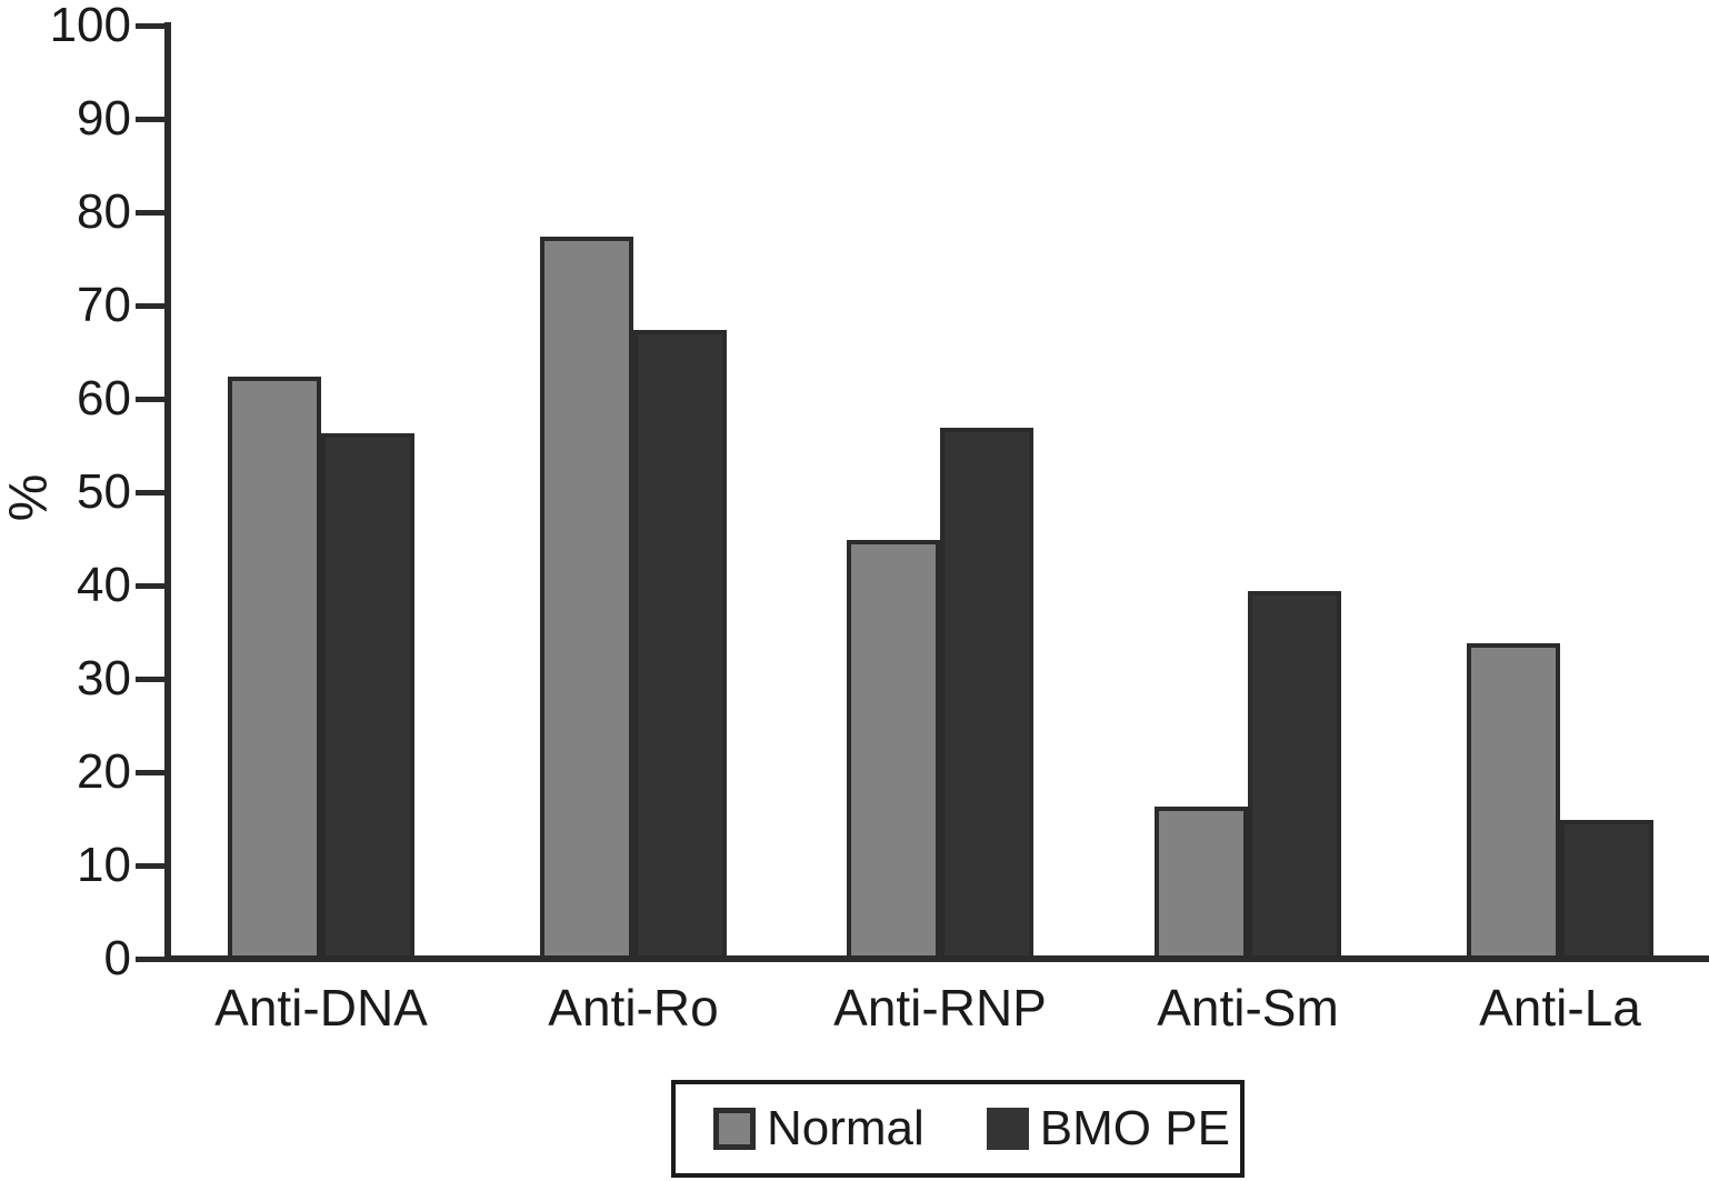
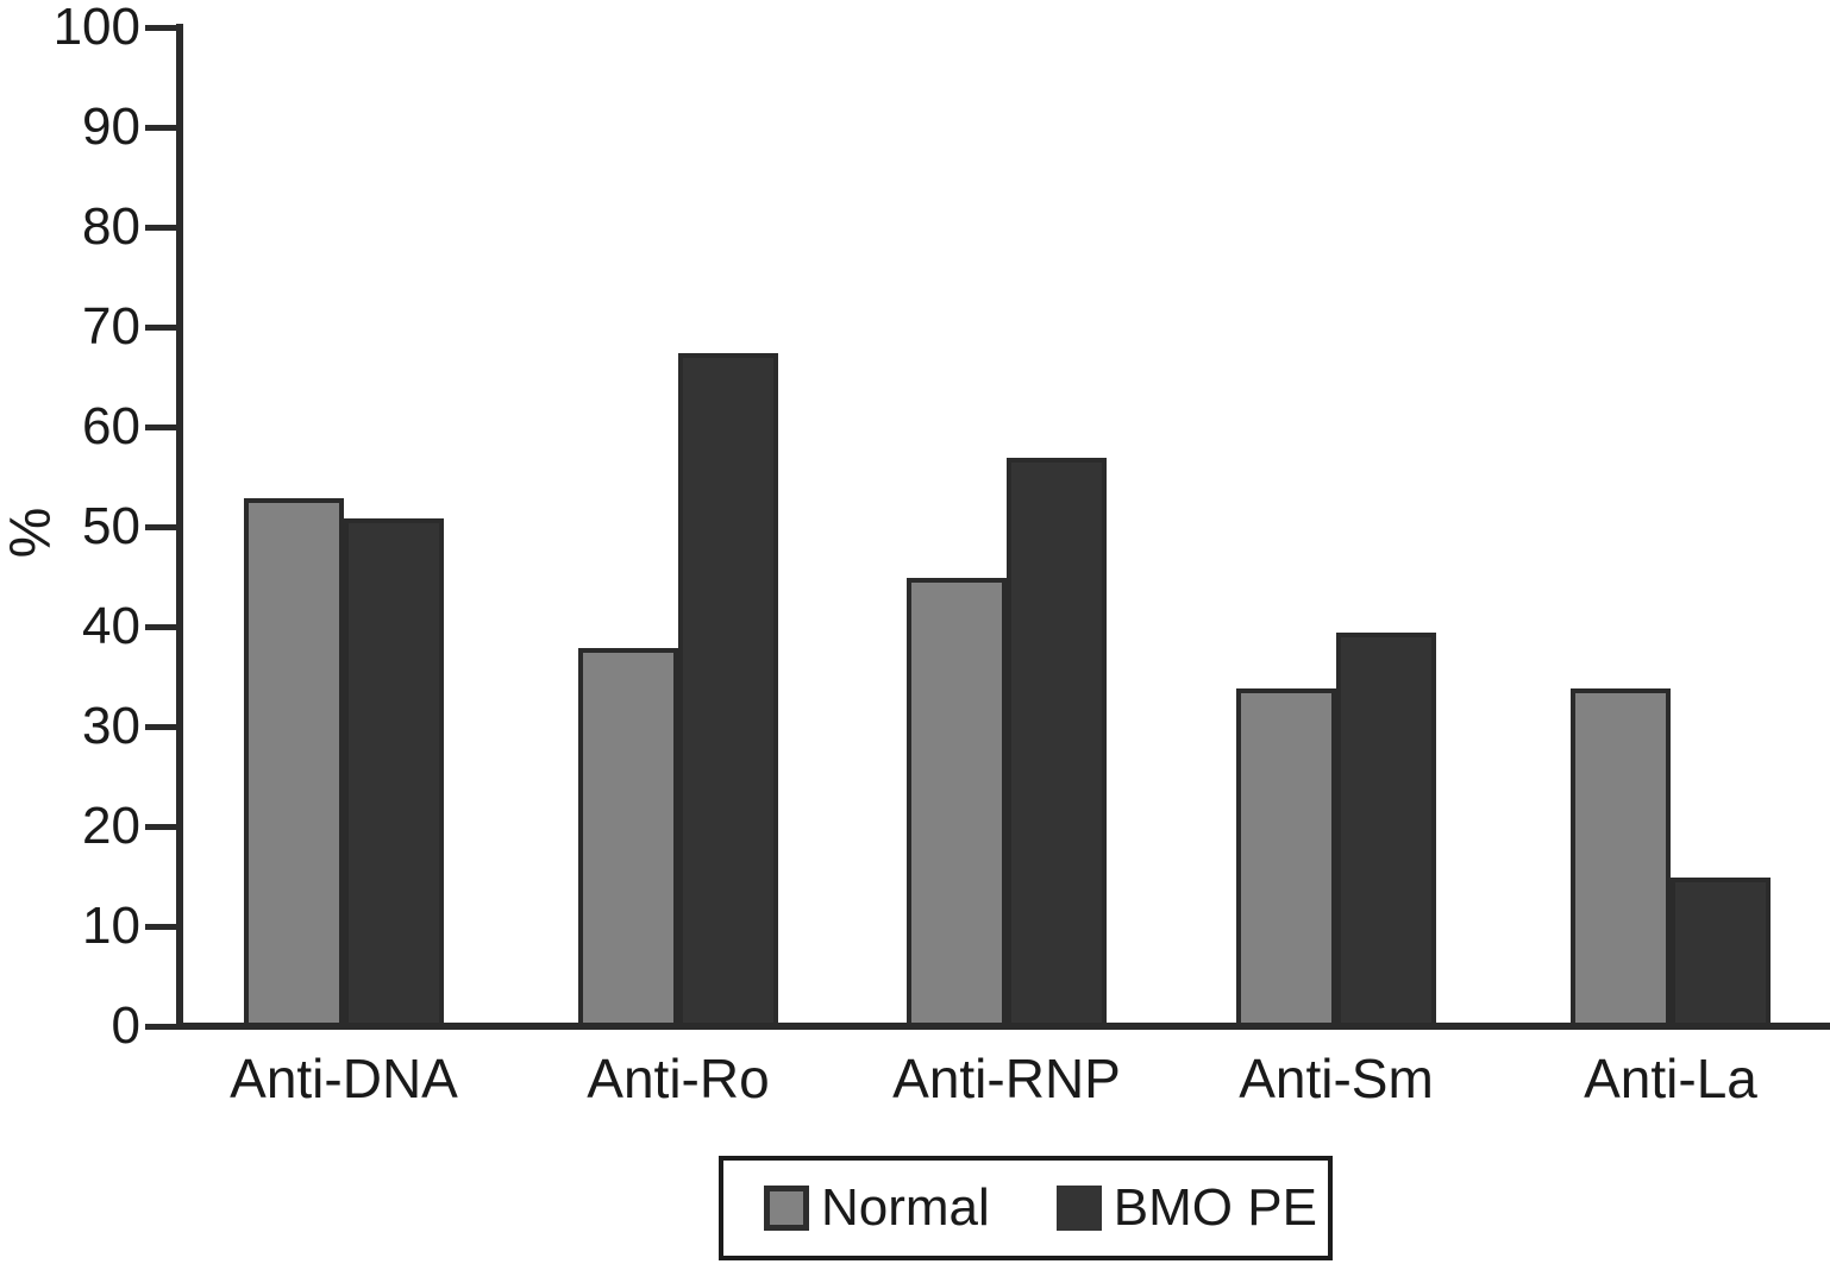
Normal/Anti-DNA: 62 -> 52
BMO PE/Anti-DNA: 56 -> 50
Normal/Anti-Ro: 77 -> 38
Normal/Anti-Sm: 16 -> 34
